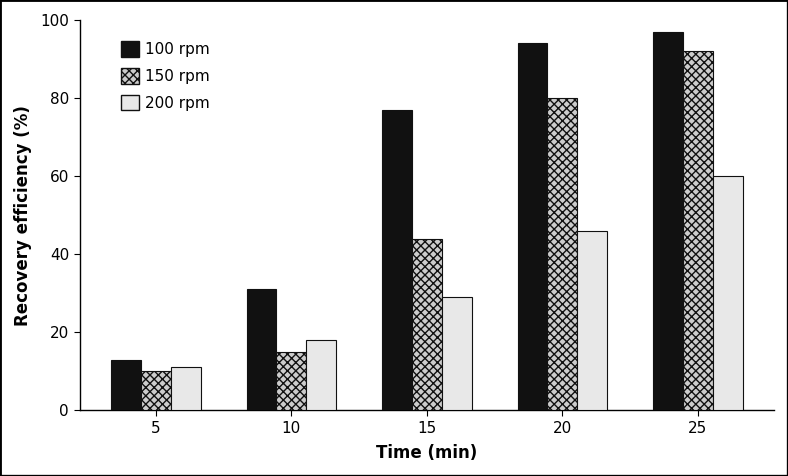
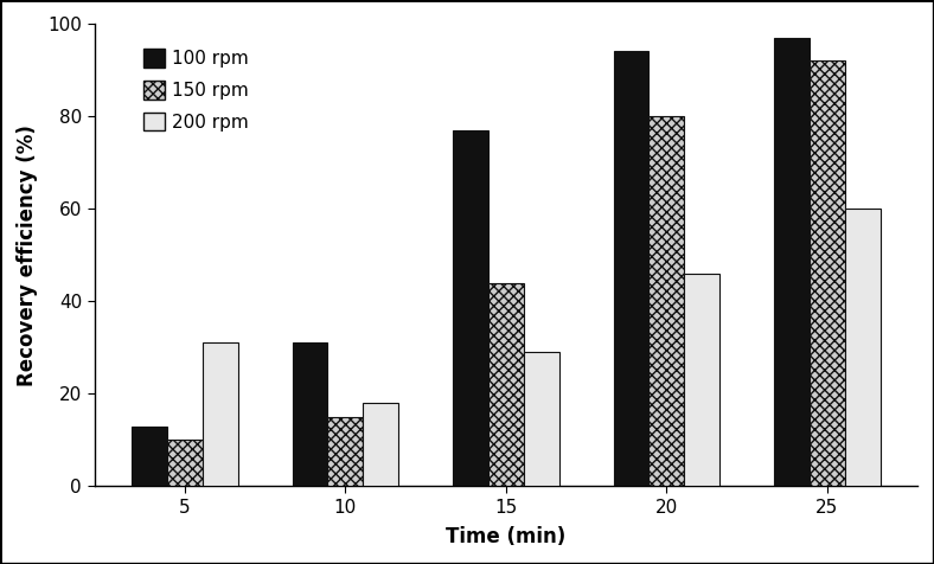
200 rpm/5: 11 -> 31
